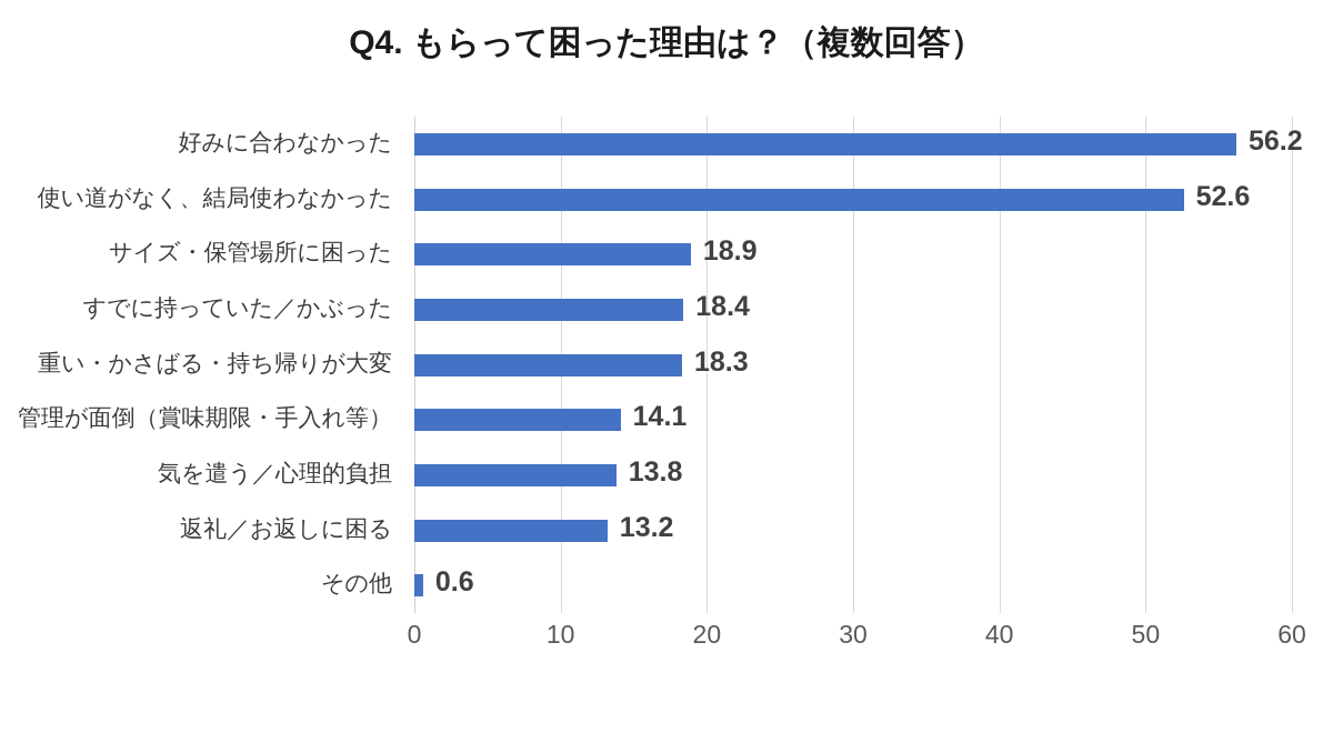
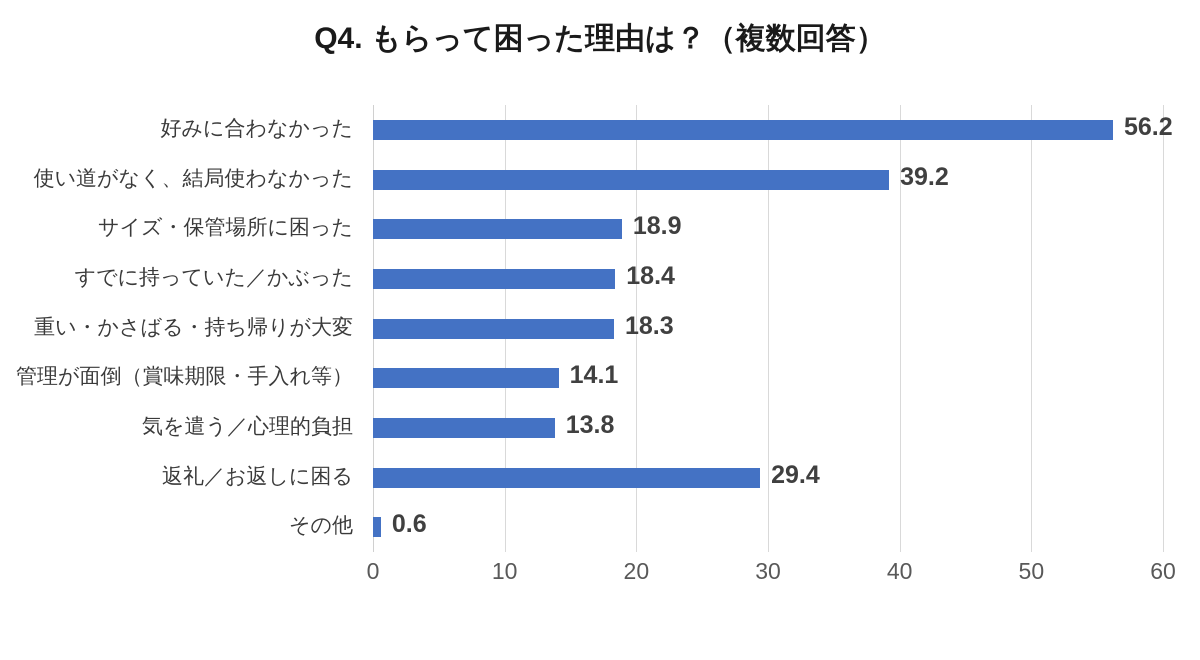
使い道がなく、結局使わなかった: 52.6 -> 39.2
返礼／お返しに困る: 13.2 -> 29.4
